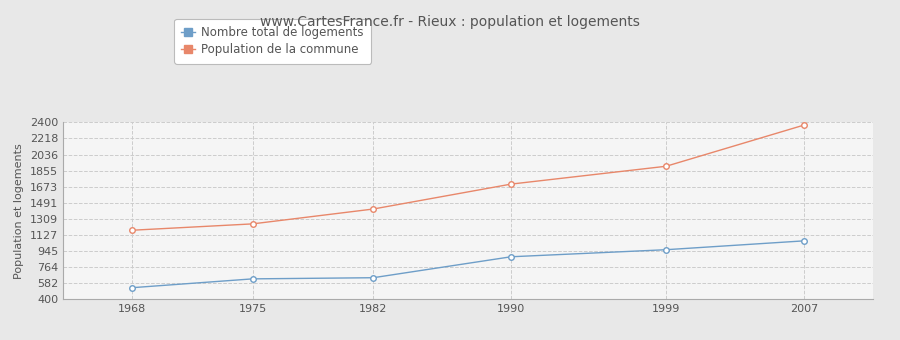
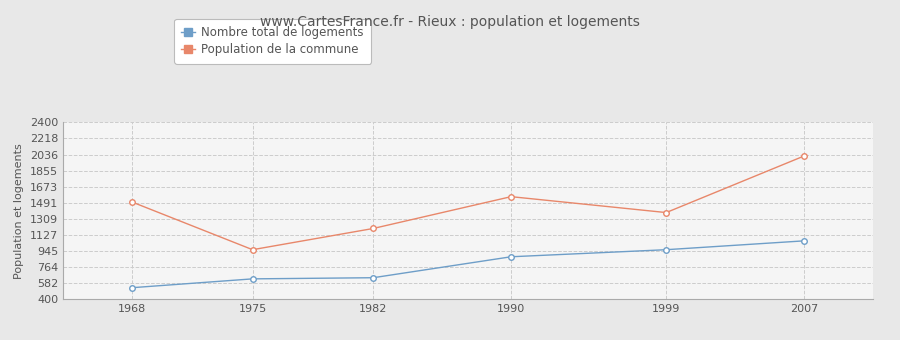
Population de la commune/1968: 1180 -> 1500
Population de la commune/1975: 1250 -> 960
Population de la commune/1982: 1420 -> 1200
Population de la commune/1990: 1700 -> 1560
Population de la commune/1999: 1900 -> 1380
Population de la commune/2007: 2370 -> 2020
